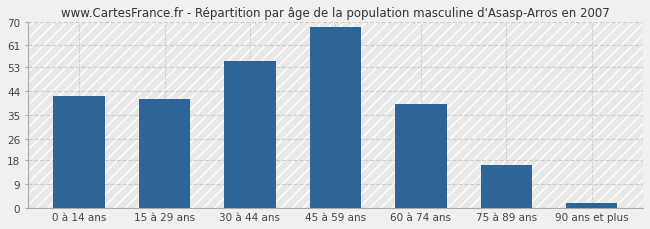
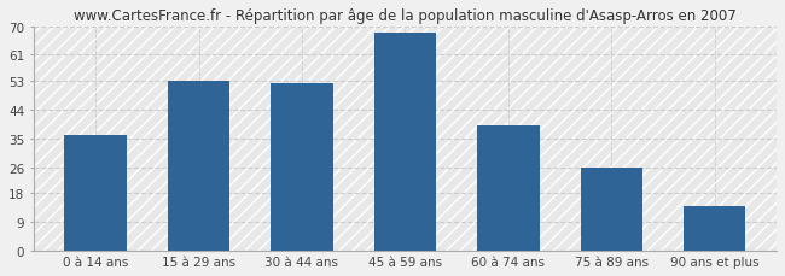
0 à 14 ans: 42 -> 36
15 à 29 ans: 41 -> 53
30 à 44 ans: 55 -> 52
75 à 89 ans: 16 -> 26
90 ans et plus: 2 -> 14
